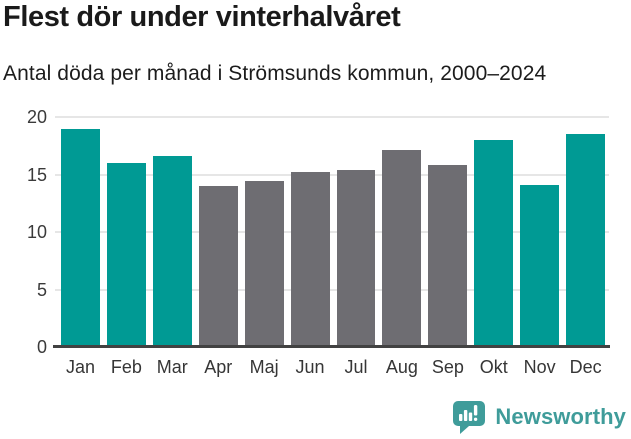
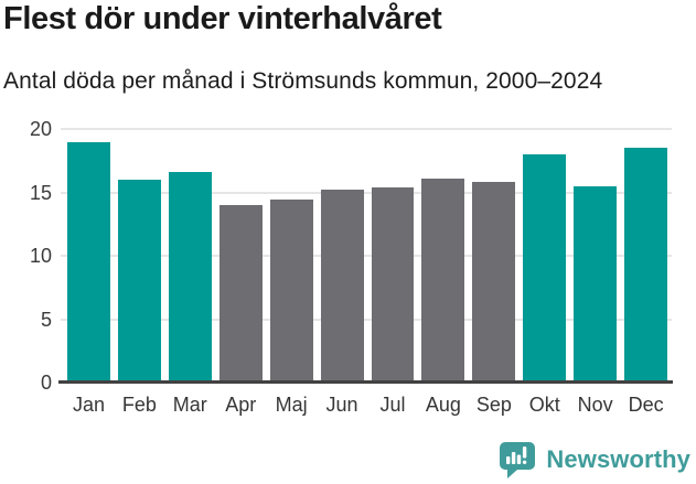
Aug: 17.1 -> 16.1
Nov: 14.1 -> 15.5
